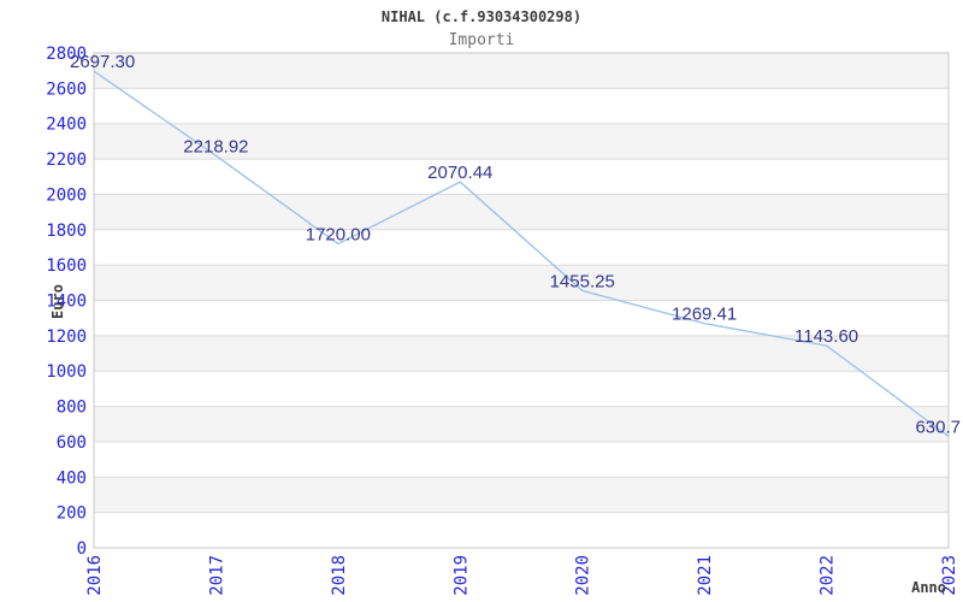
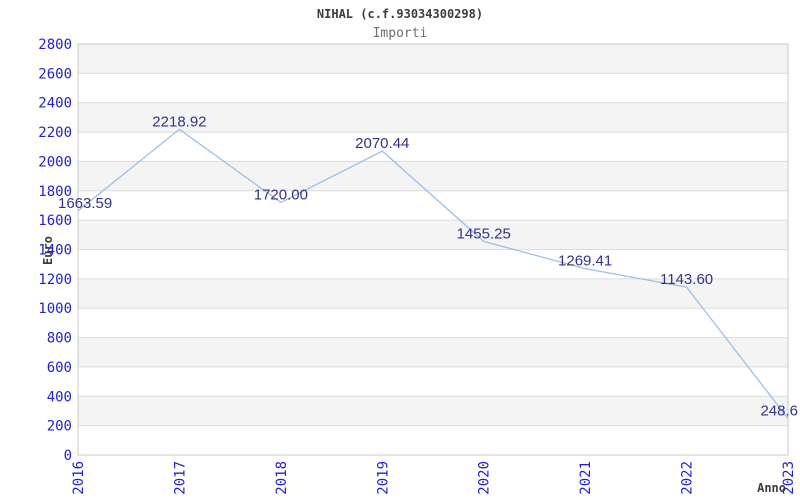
2016: 2697.30 -> 1663.59
2023: 630.7 -> 248.6
